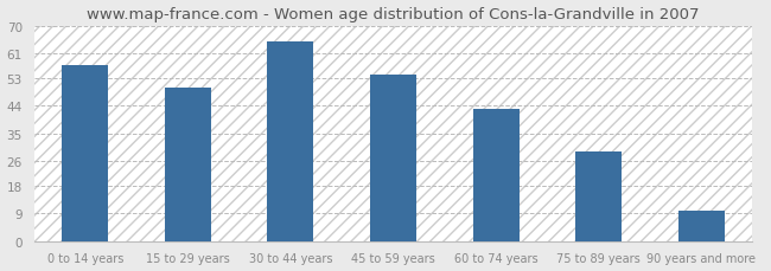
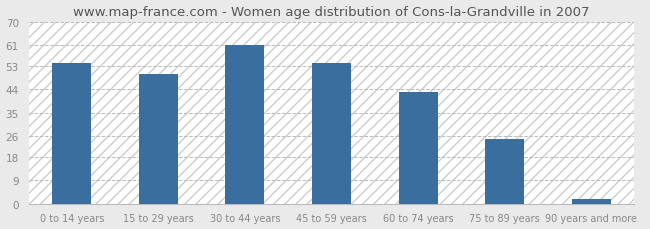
0 to 14 years: 57 -> 54
30 to 44 years: 65 -> 61
75 to 89 years: 29 -> 25
90 years and more: 10 -> 2
